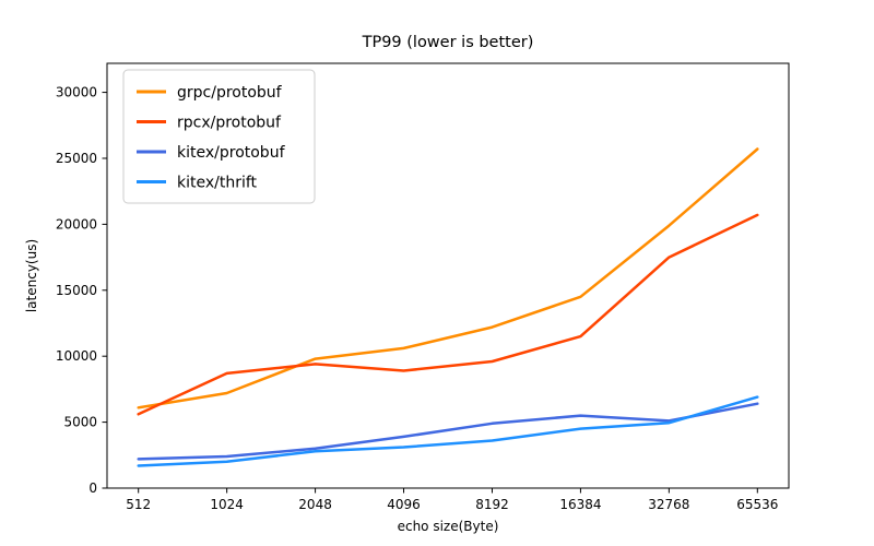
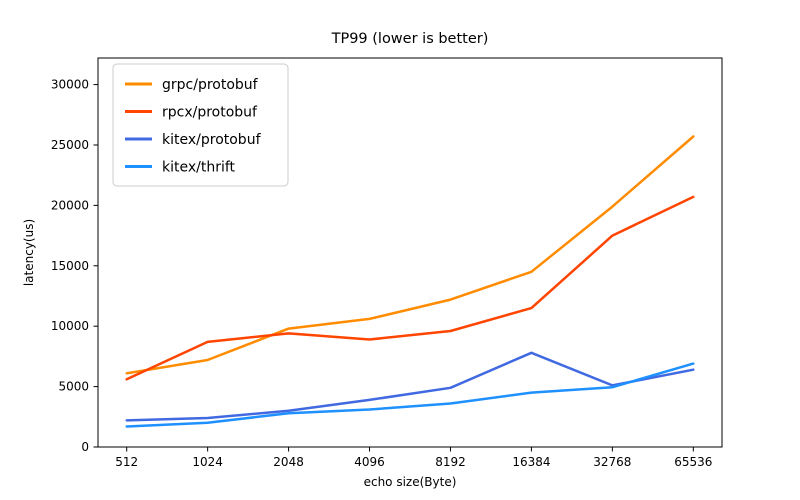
kitex/protobuf/16384: 5500 -> 7800
